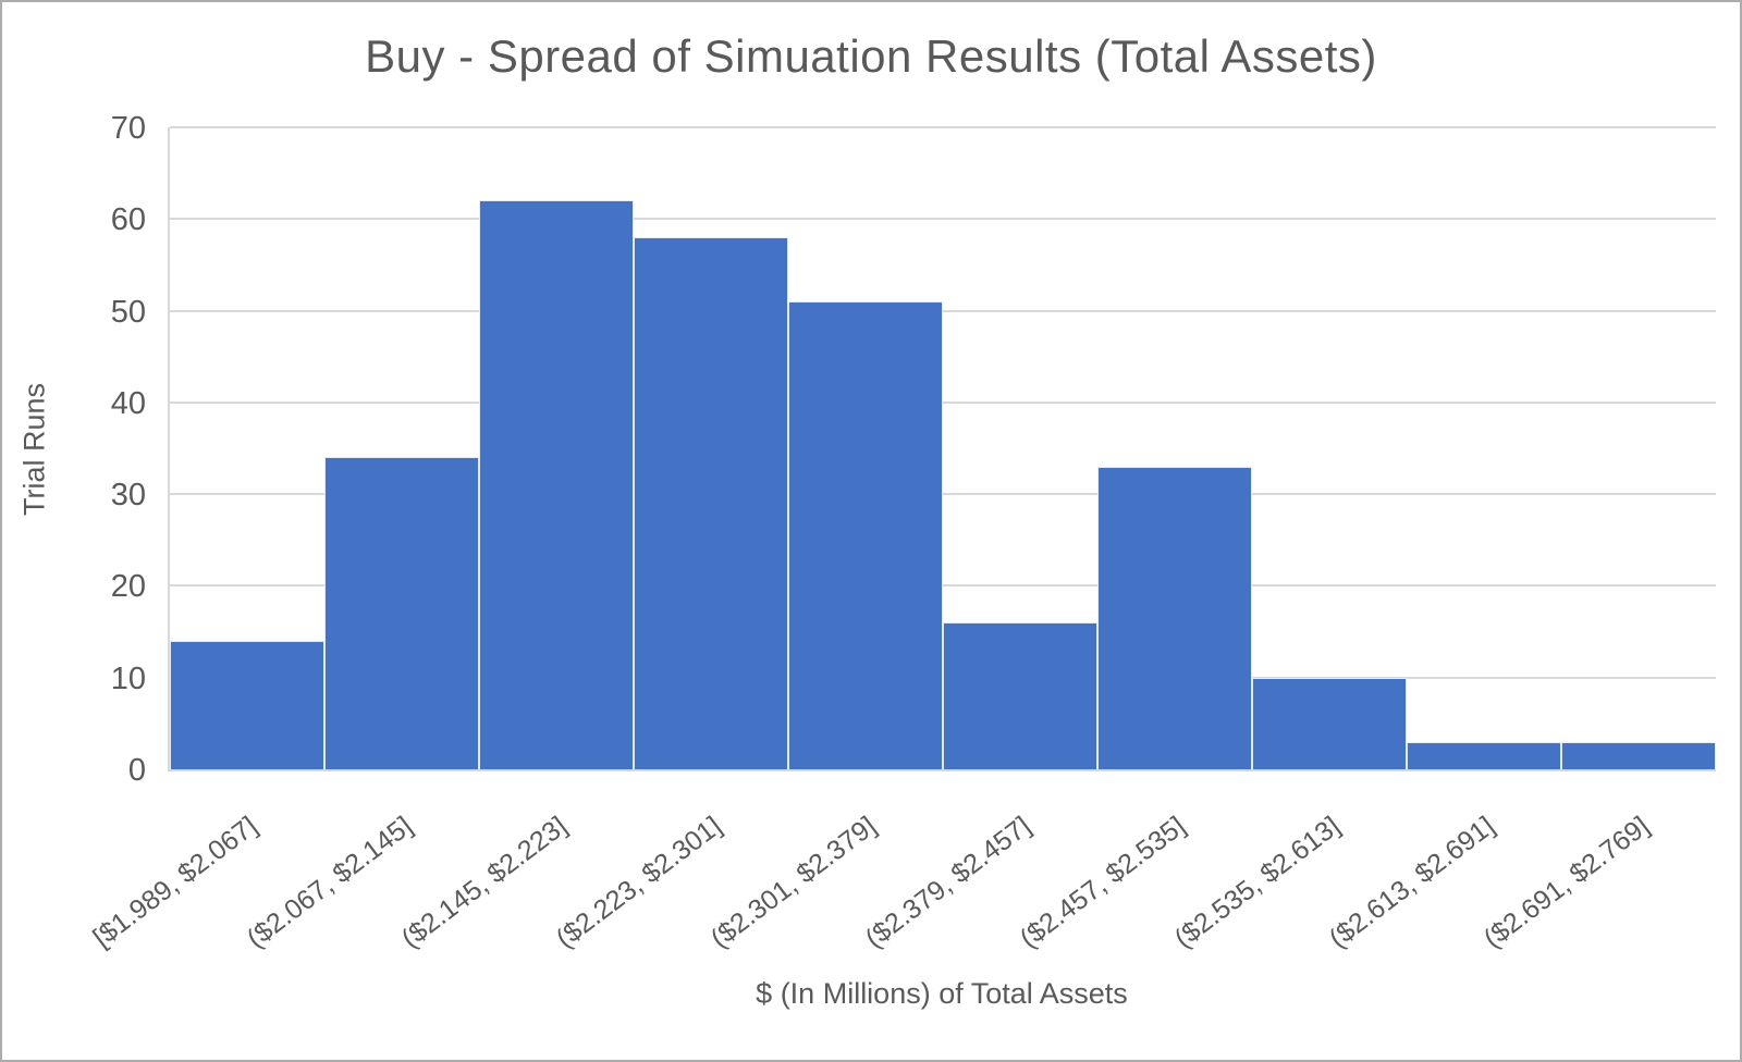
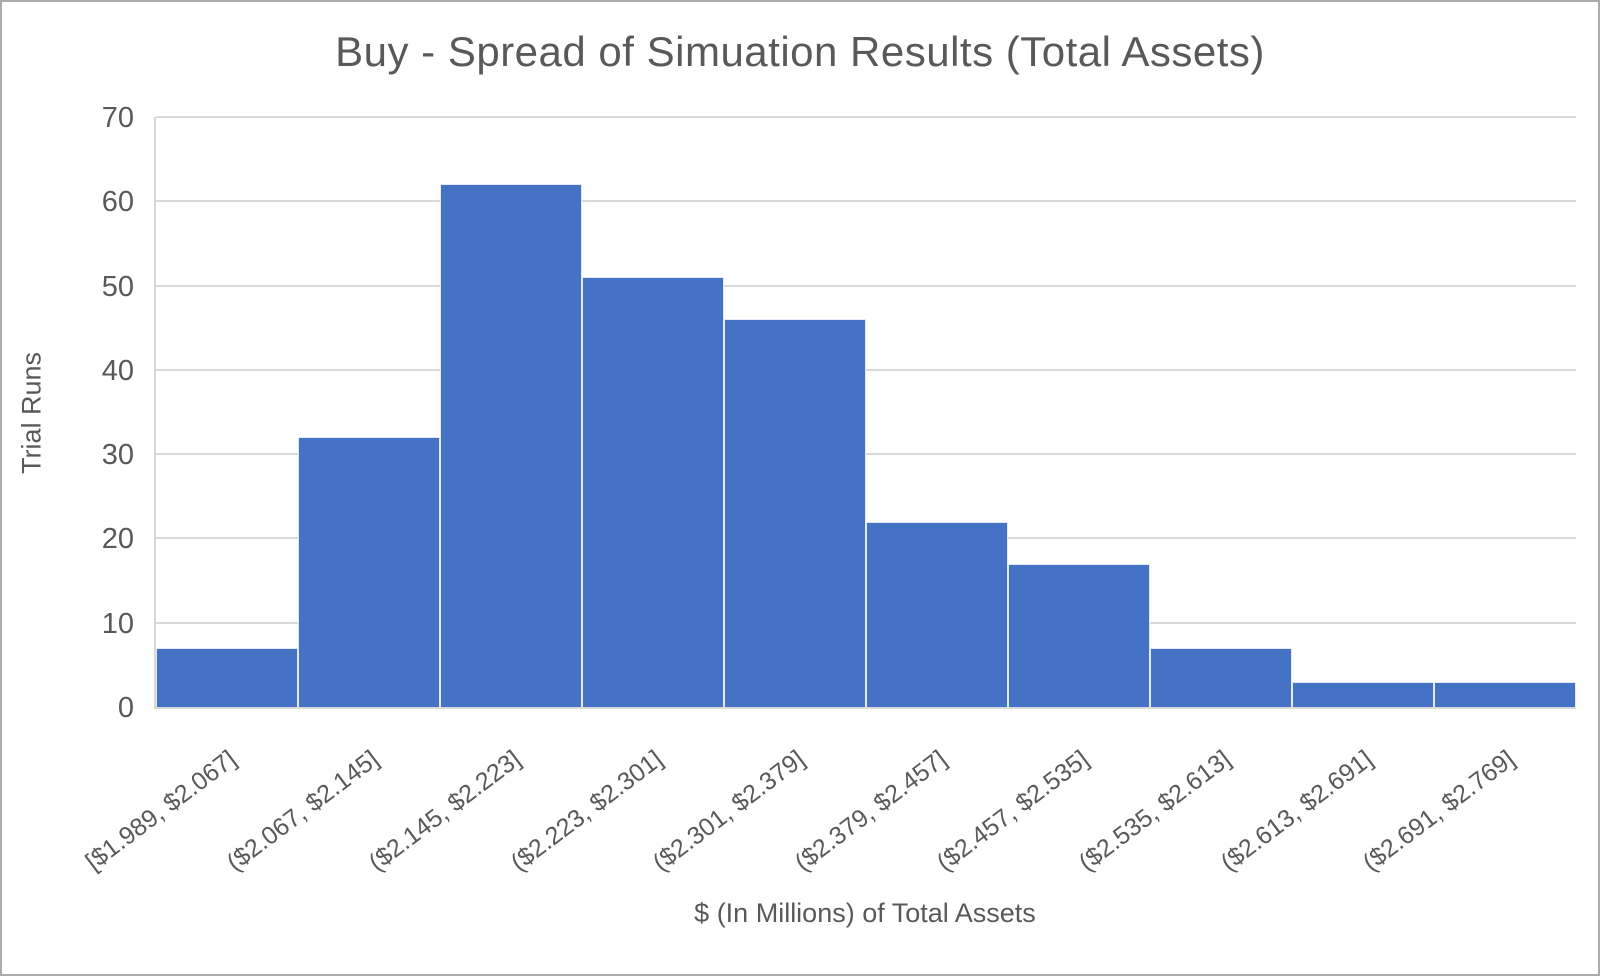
[$1.989, $2.067]: 14 -> 7
($2.067, $2.145]: 34 -> 32
($2.223, $2.301]: 58 -> 51
($2.301, $2.379]: 51 -> 46
($2.379, $2.457]: 16 -> 22
($2.457, $2.535]: 33 -> 17
($2.535, $2.613]: 10 -> 7
